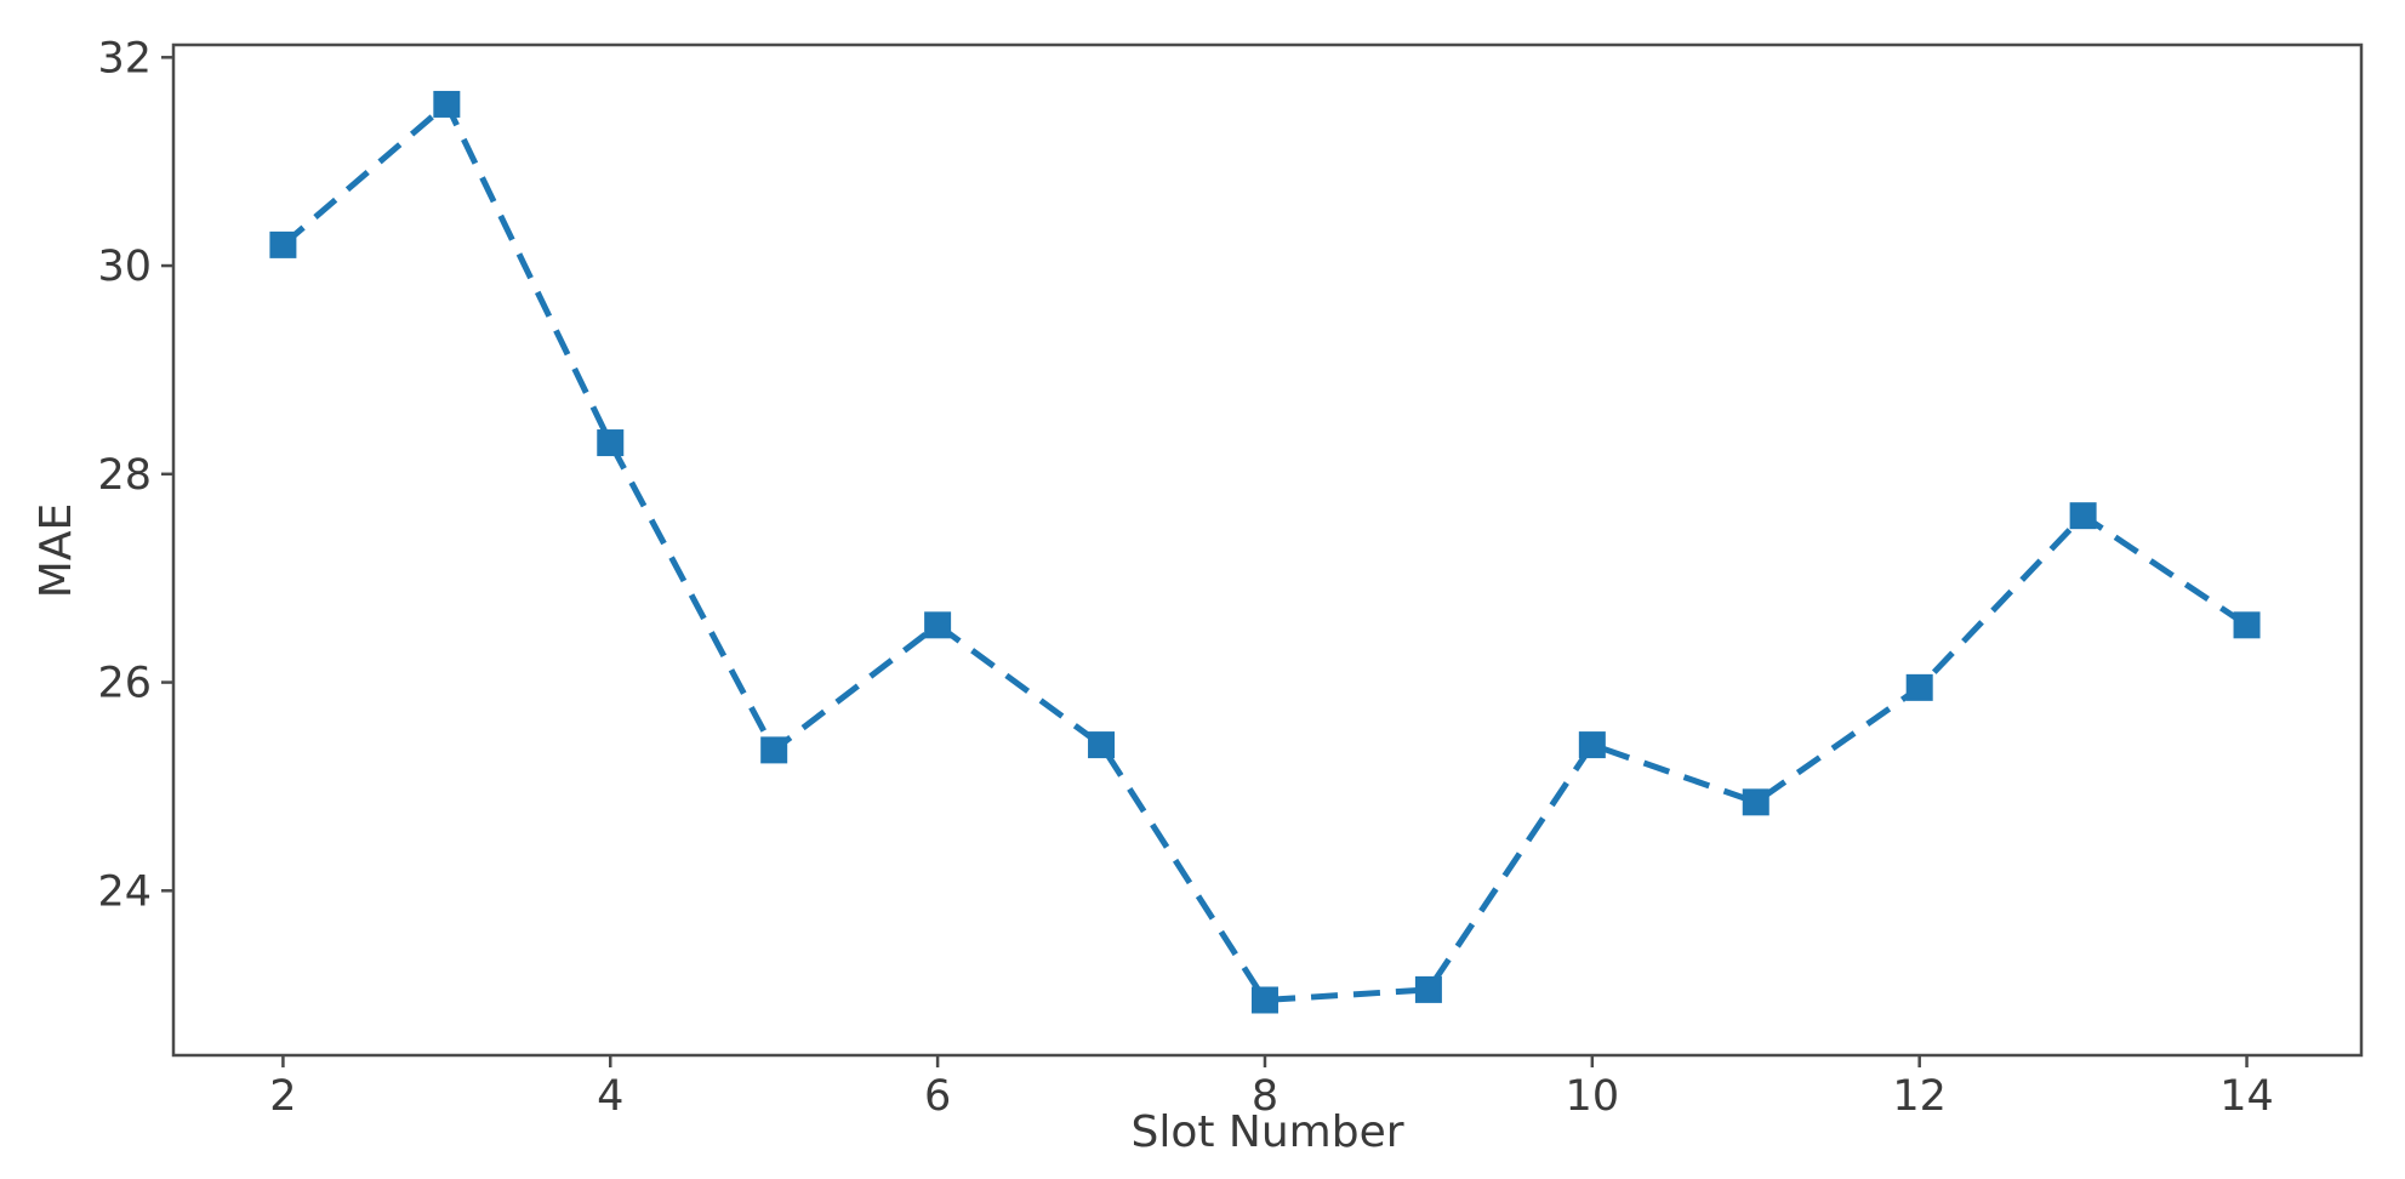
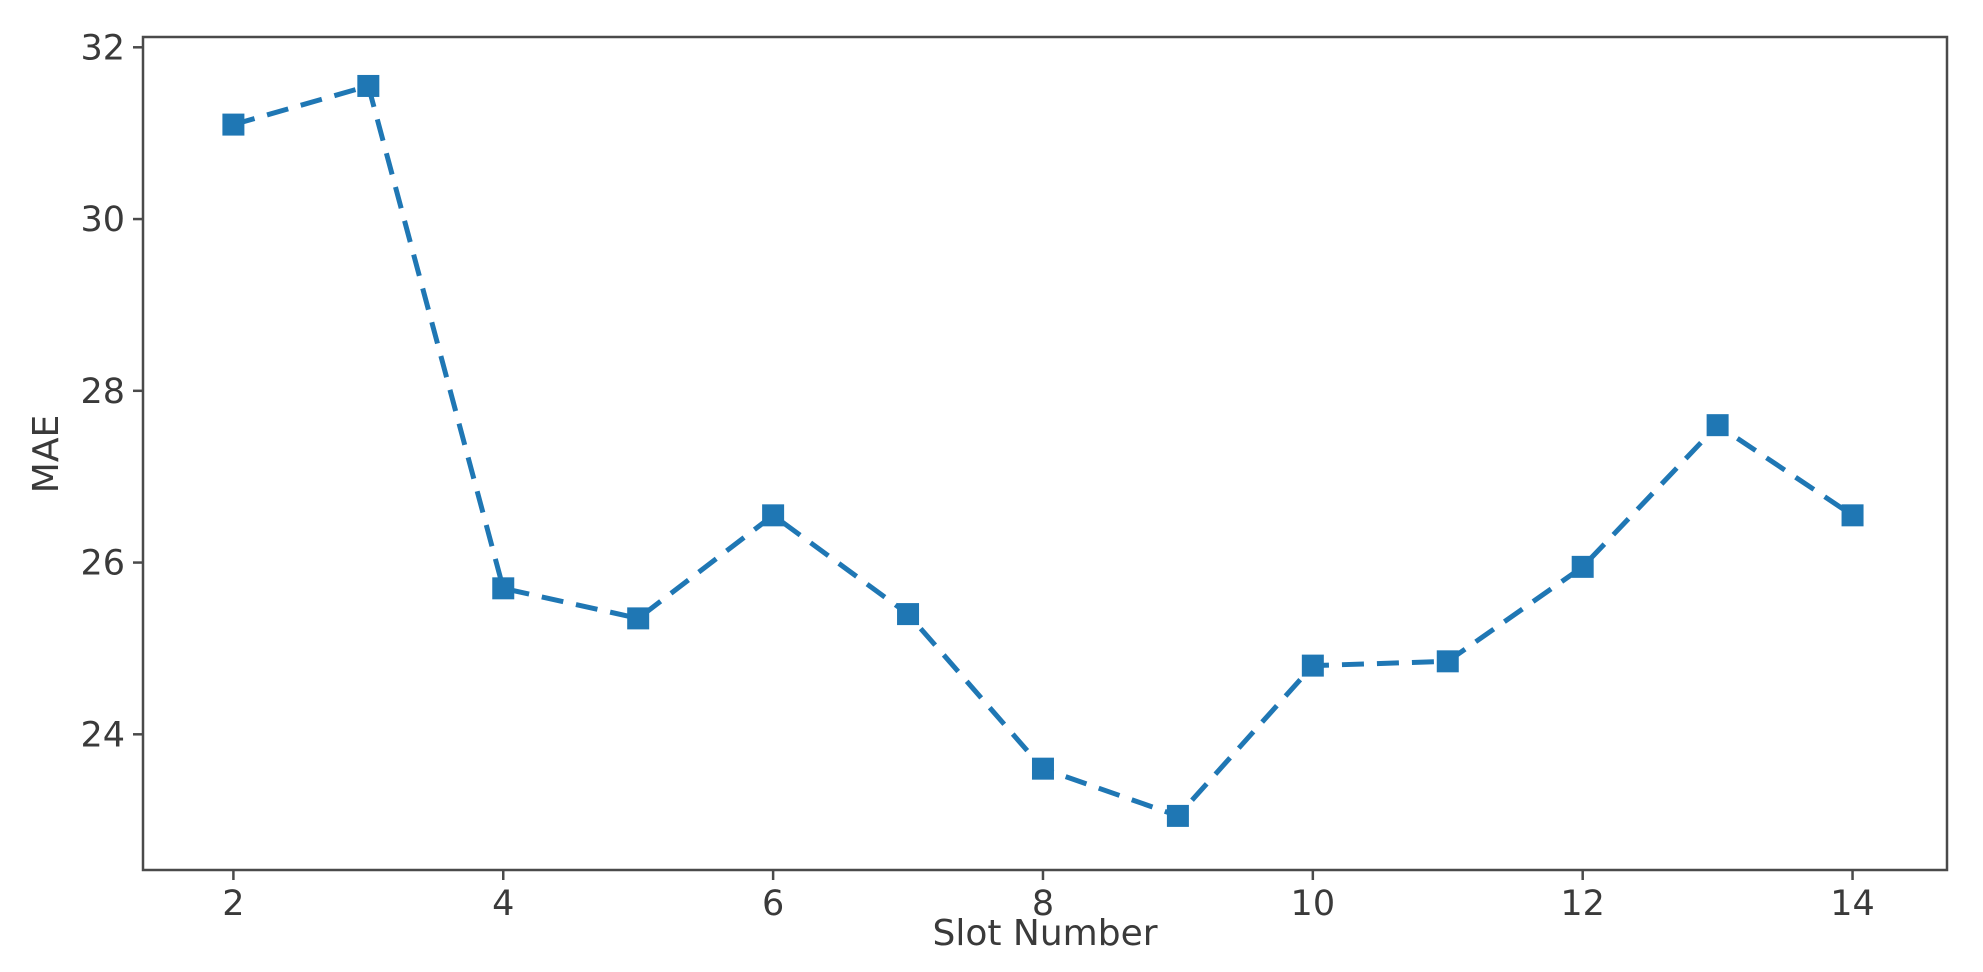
2: 30.2 -> 31.1
4: 28.3 -> 25.7
8: 22.9 -> 23.6
10: 25.4 -> 24.8
